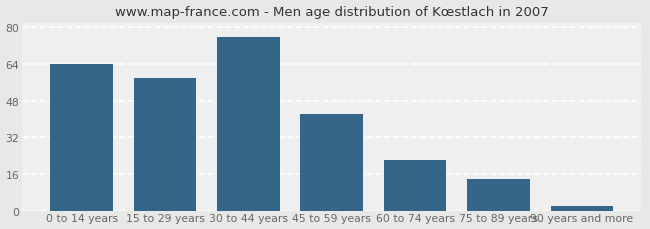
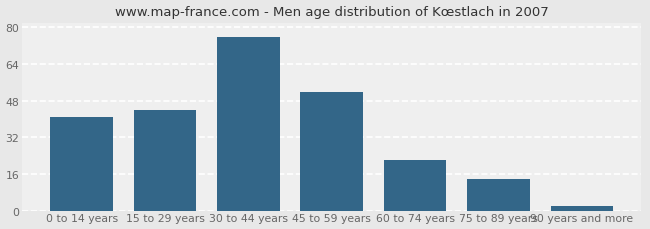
0 to 14 years: 64 -> 41
15 to 29 years: 58 -> 44
45 to 59 years: 42 -> 52
